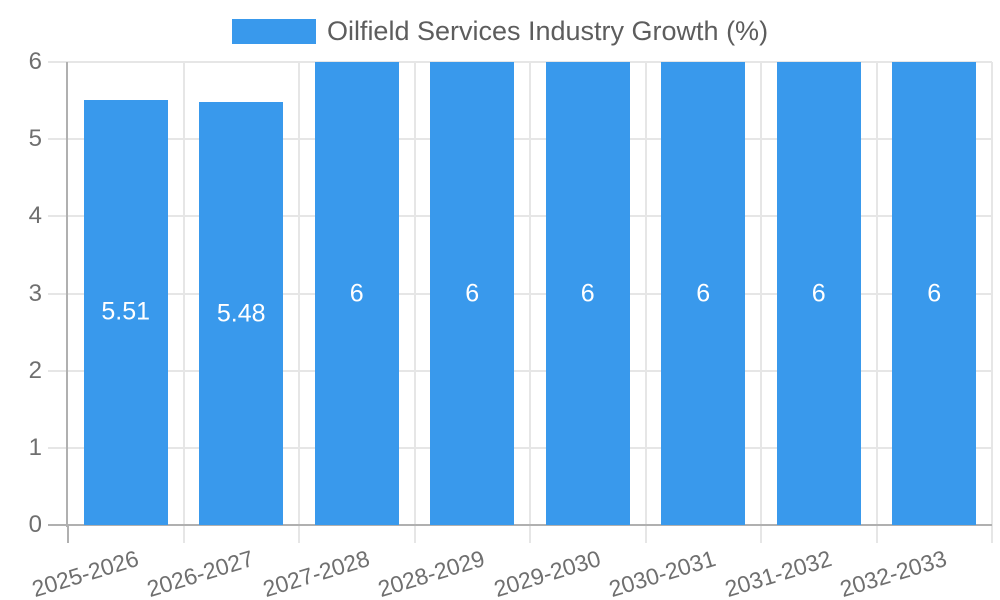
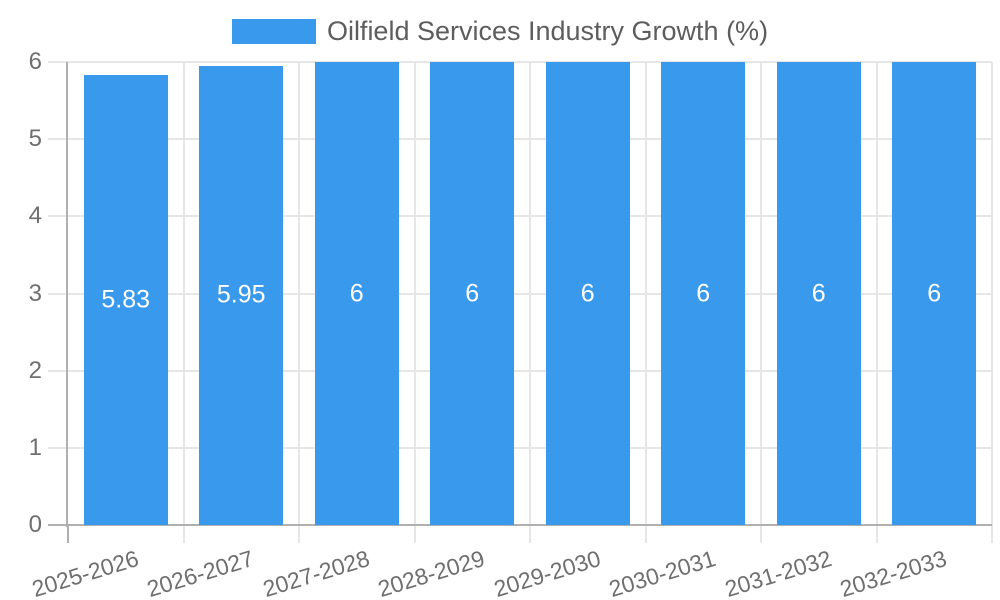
2025-2026: 5.51 -> 5.83
2026-2027: 5.48 -> 5.95
